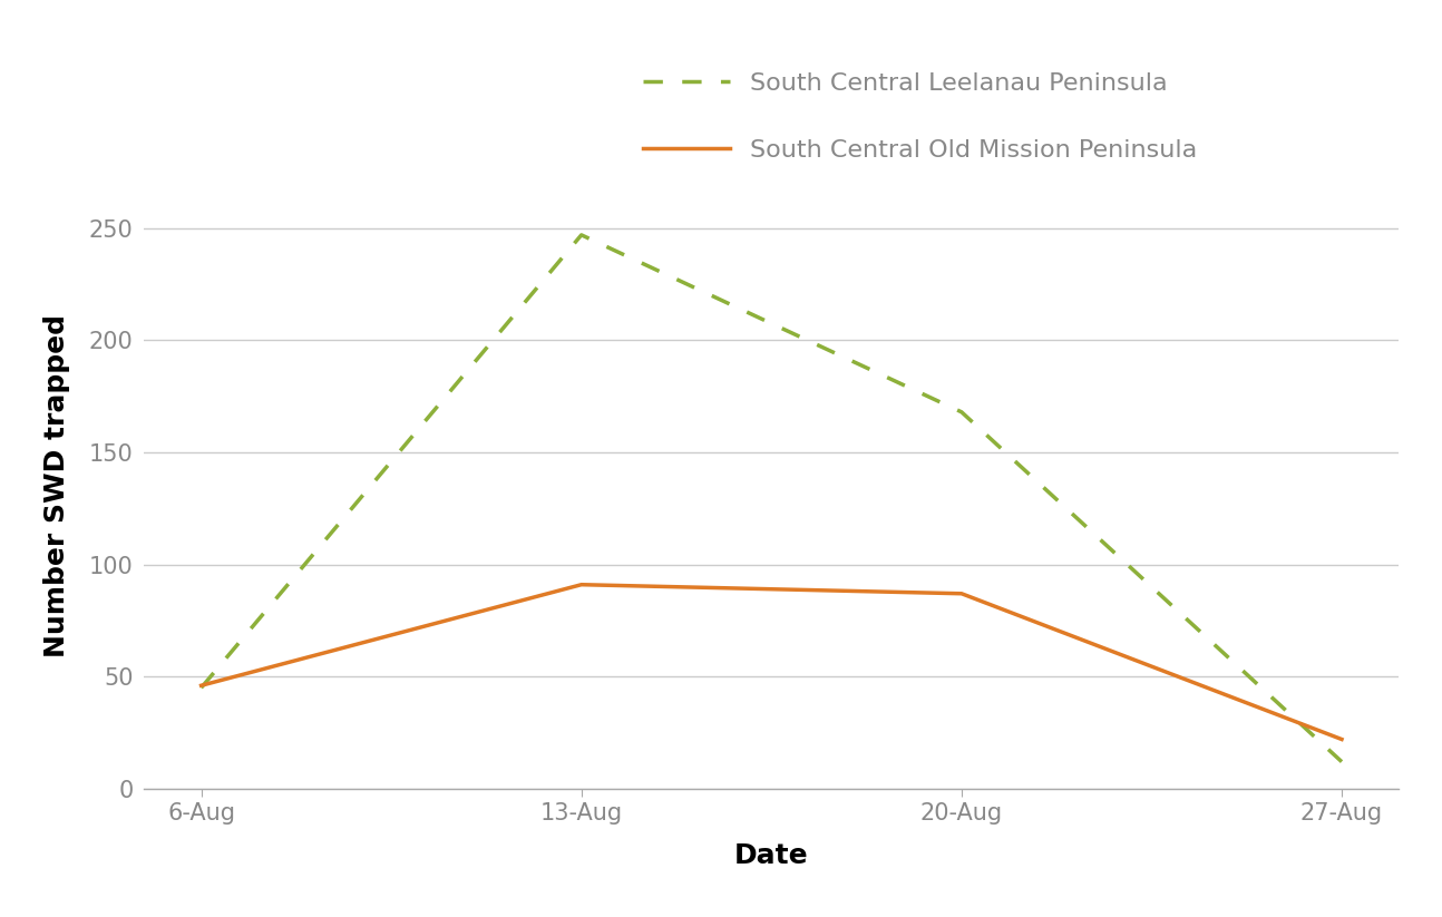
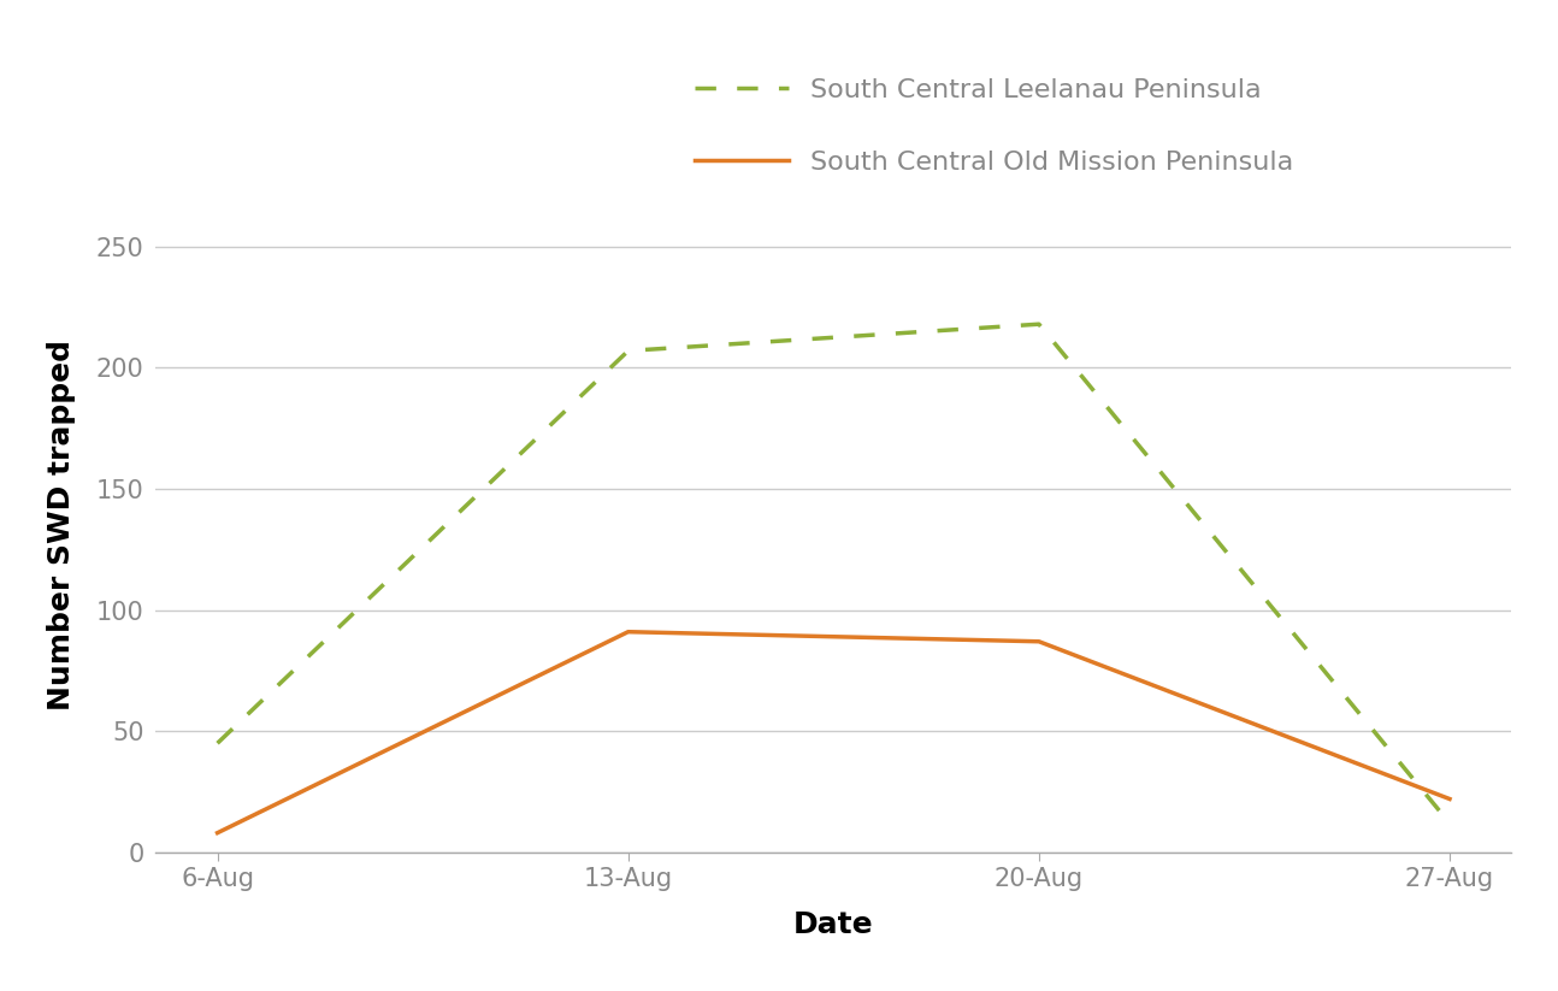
South Central Old Mission Peninsula/6-Aug: 46 -> 8
South Central Leelanau Peninsula/13-Aug: 247 -> 207
South Central Leelanau Peninsula/20-Aug: 168 -> 218
